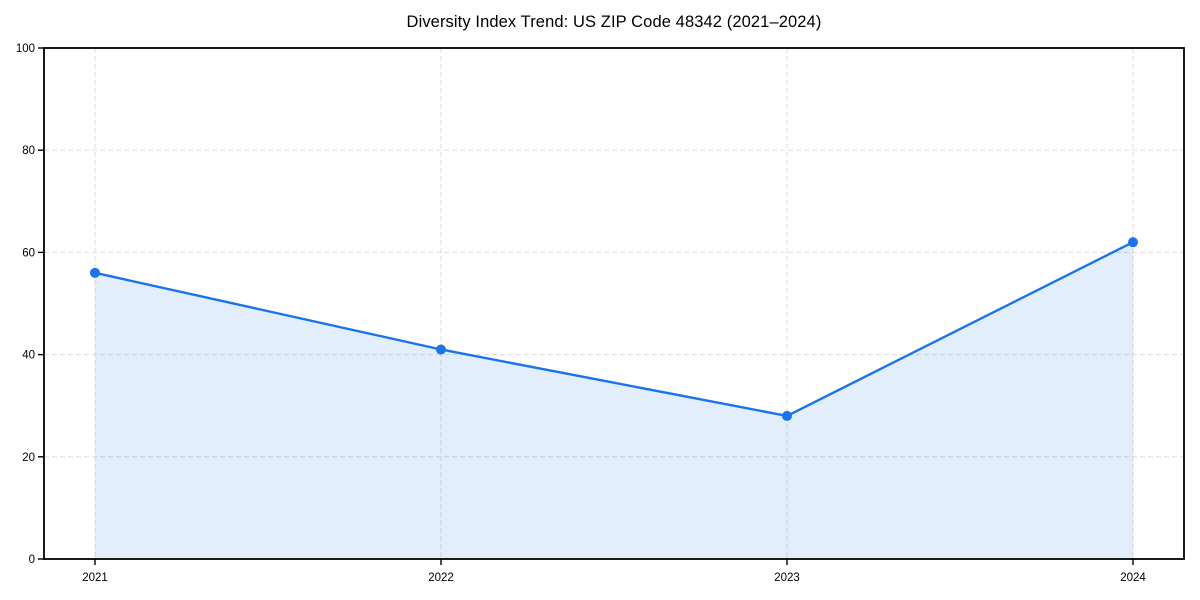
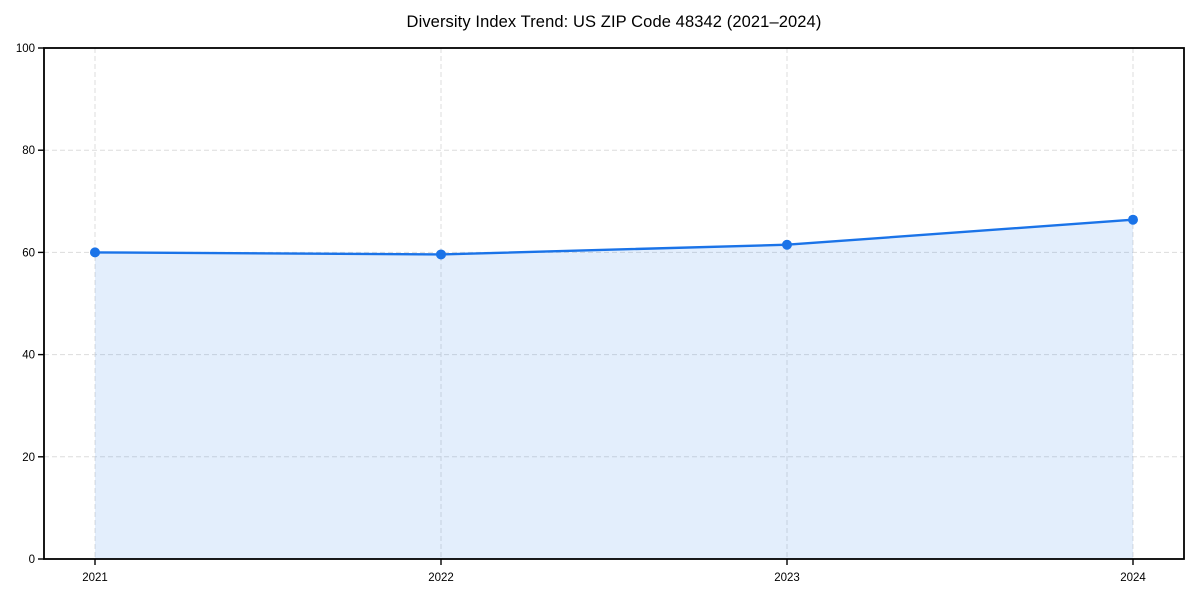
2021: 56 -> 60
2022: 41 -> 60
2023: 28 -> 62
2024: 62 -> 66
